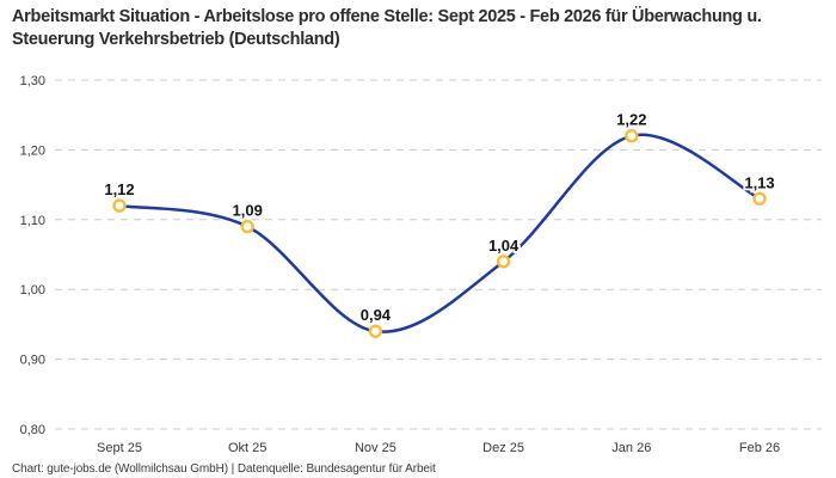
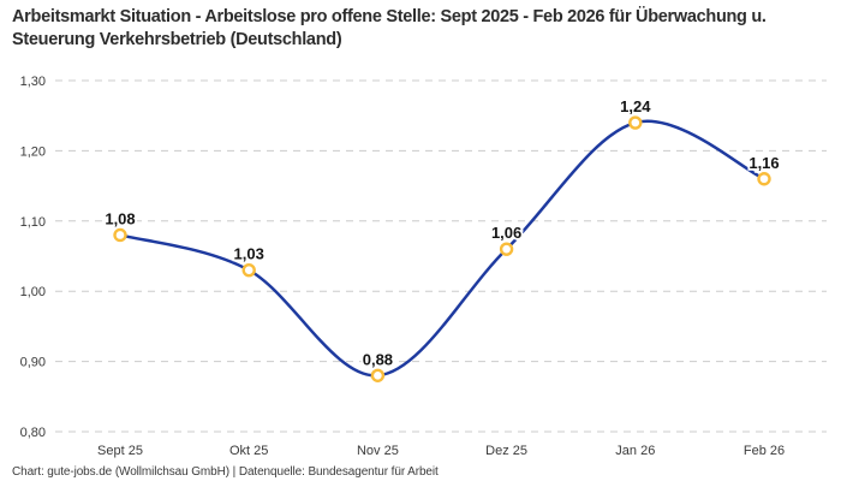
Sept 25: 1,12 -> 1,08
Okt 25: 1,09 -> 1,03
Nov 25: 0,94 -> 0,88
Dez 25: 1,04 -> 1,06
Jan 26: 1,22 -> 1,24
Feb 26: 1,13 -> 1,16
